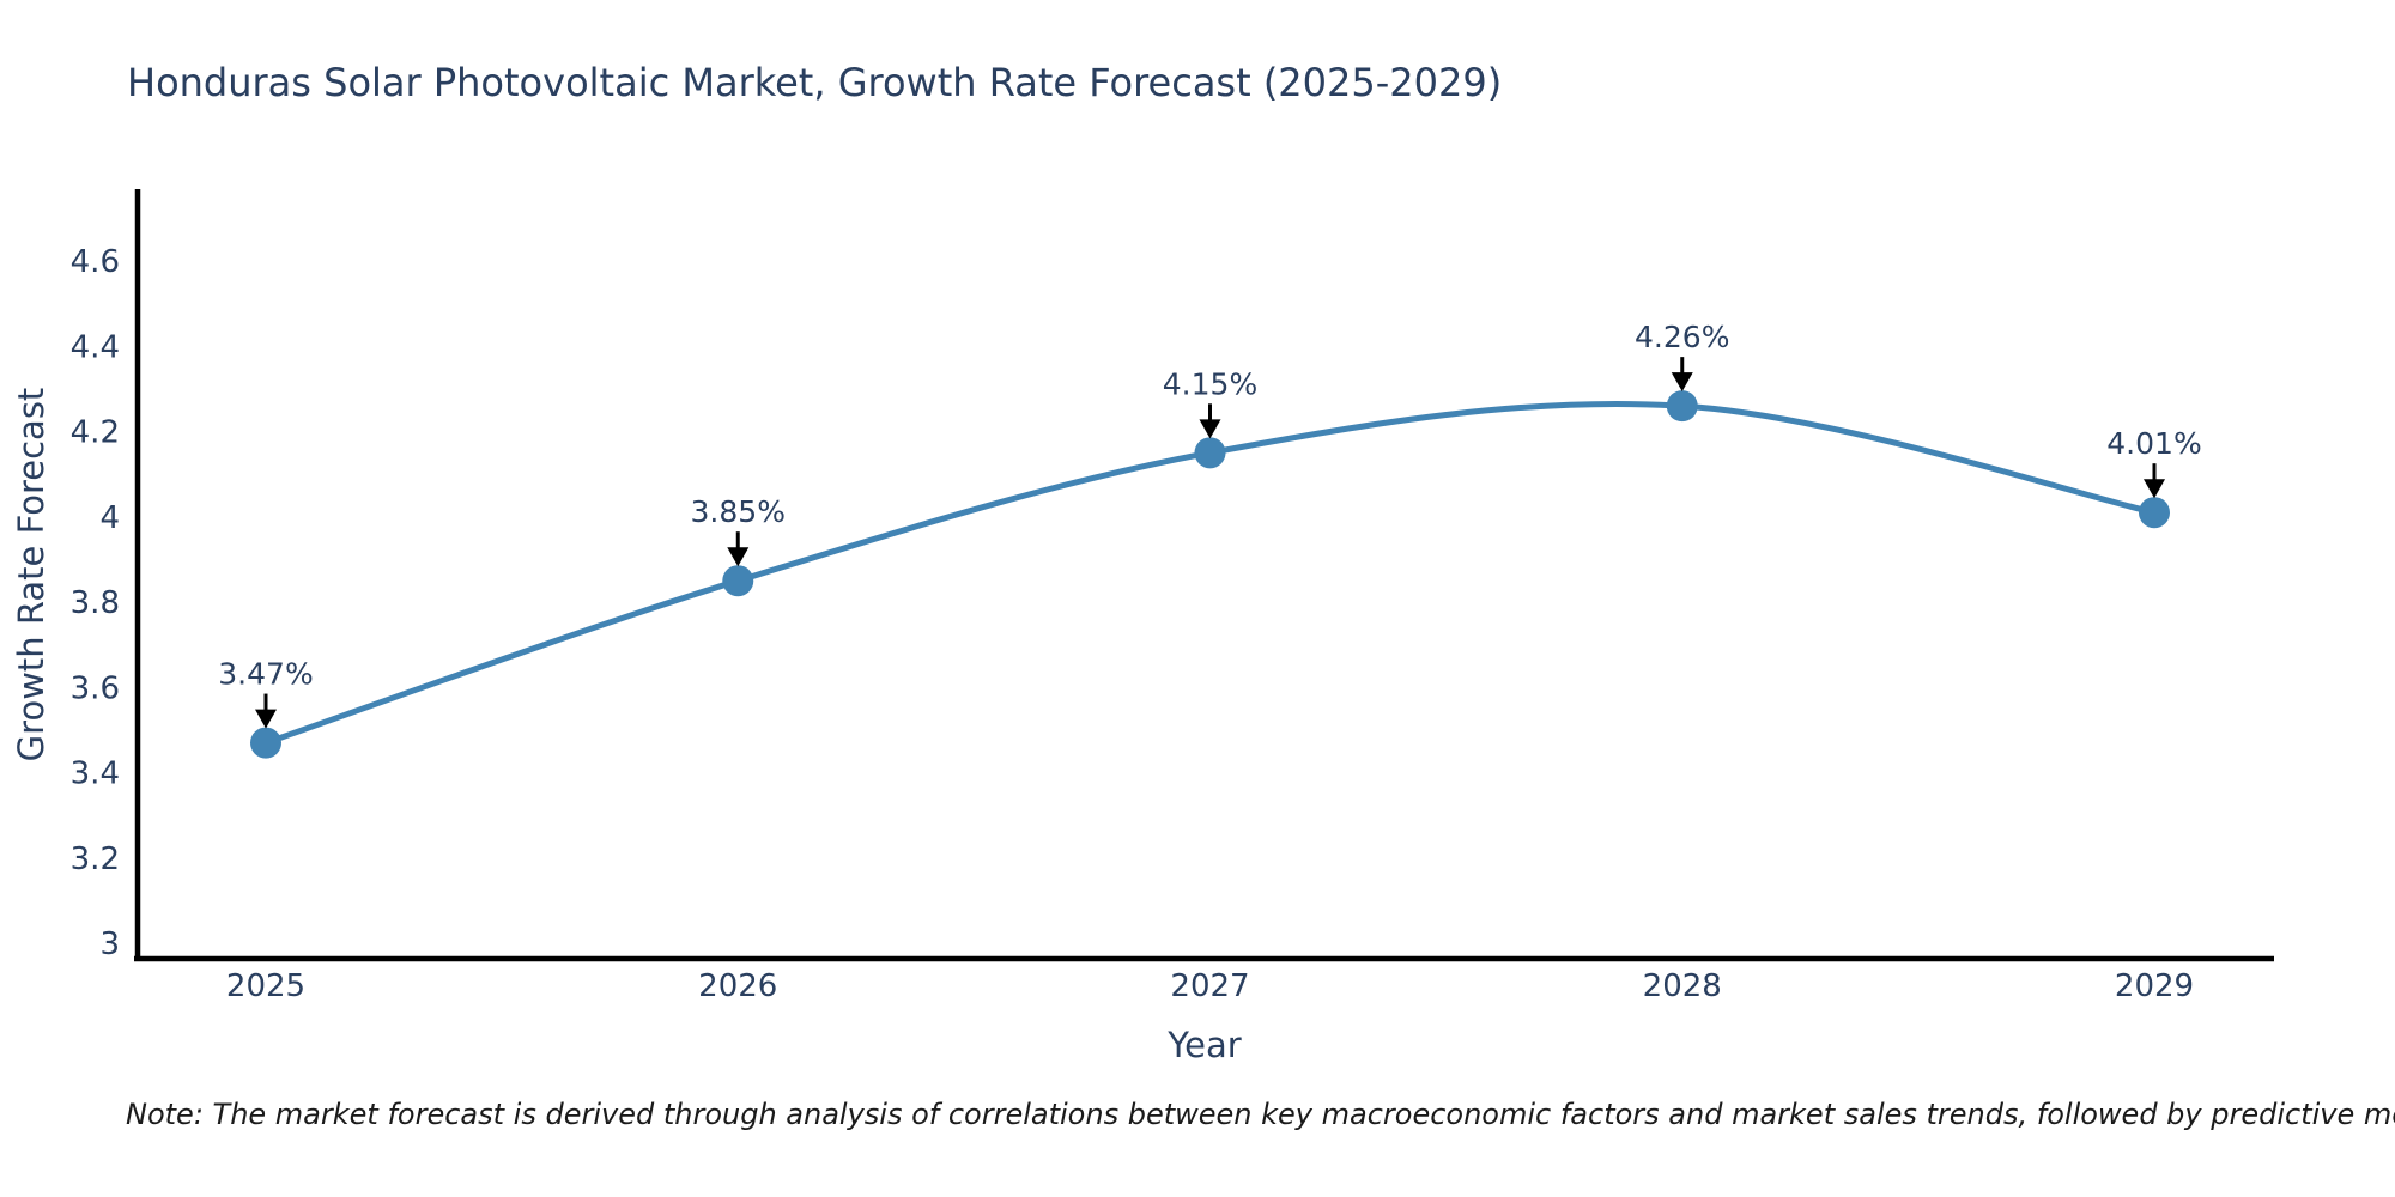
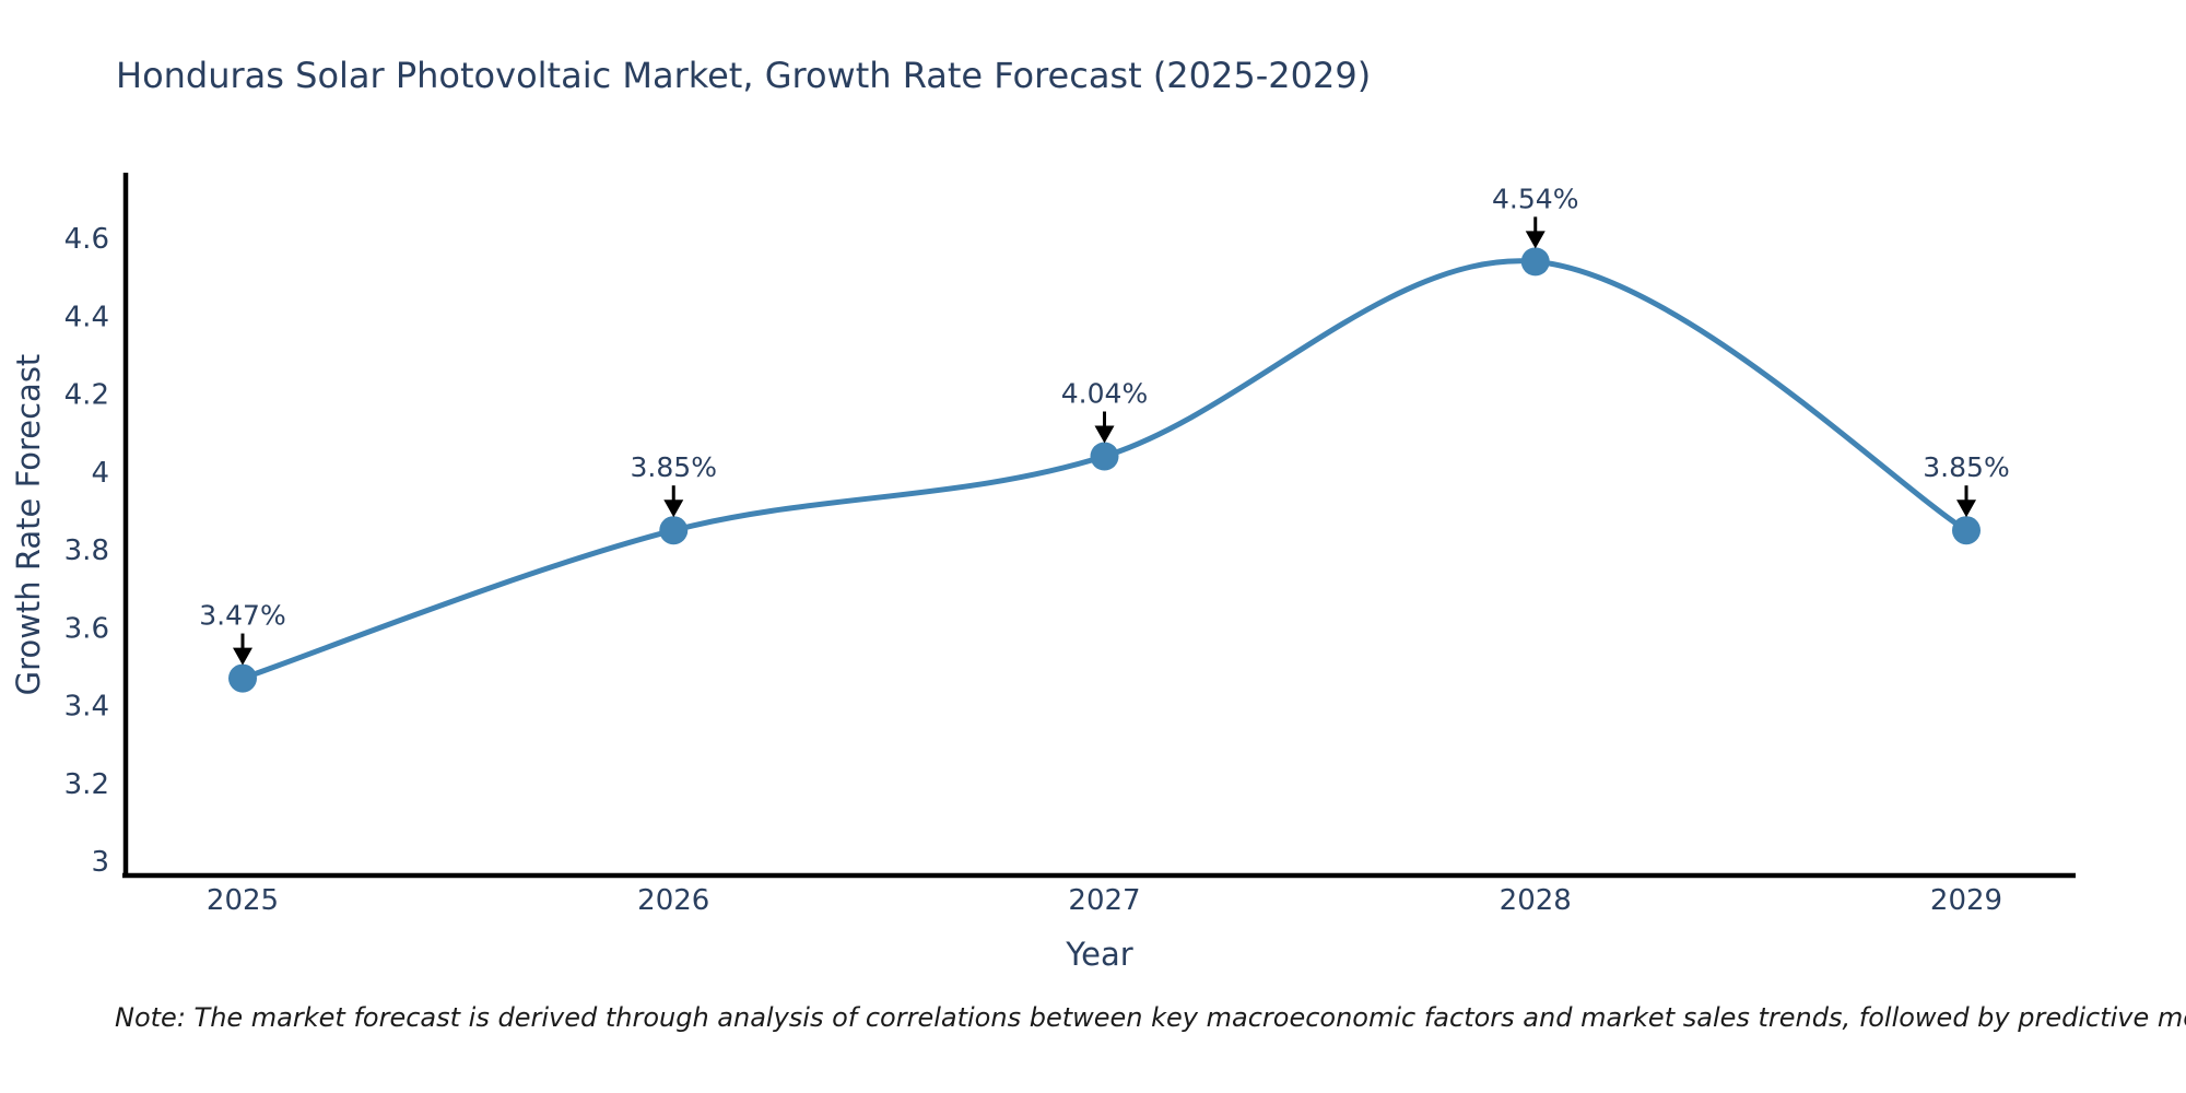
2027: 4.15% -> 4.04%
2028: 4.26% -> 4.54%
2029: 4.01% -> 3.85%
